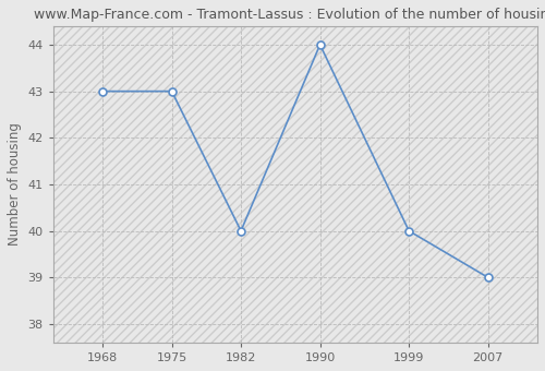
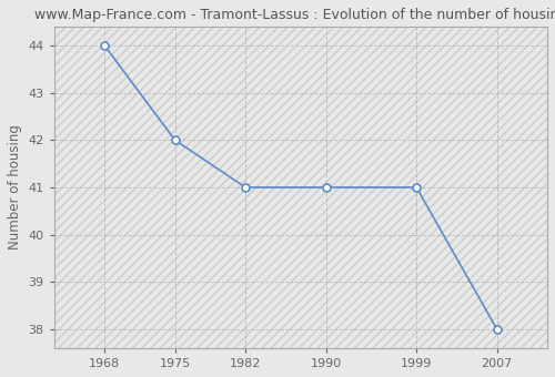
1968: 43 -> 44
1975: 43 -> 42
1982: 40 -> 41
1990: 44 -> 41
1999: 40 -> 41
2007: 39 -> 38
